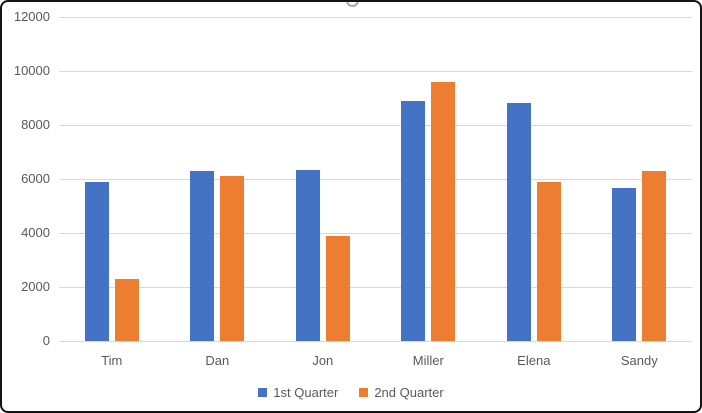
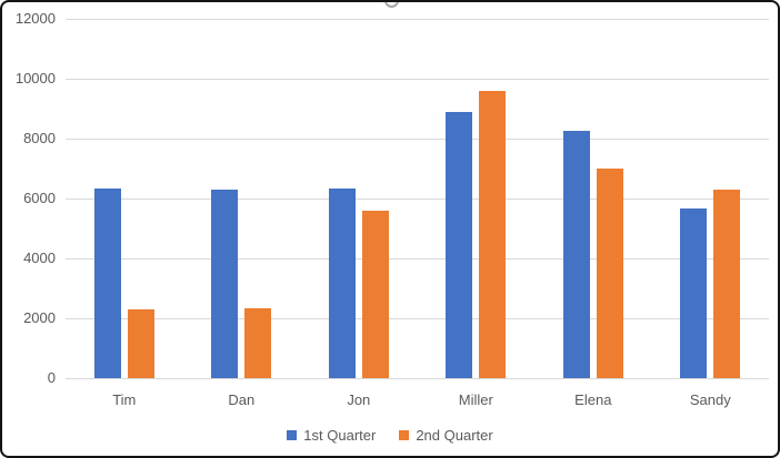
1st Quarter/Tim: 5900 -> 6400
2nd Quarter/Dan: 6100 -> 2400
2nd Quarter/Jon: 3900 -> 5600
1st Quarter/Elena: 8800 -> 8200
2nd Quarter/Elena: 5900 -> 7000
